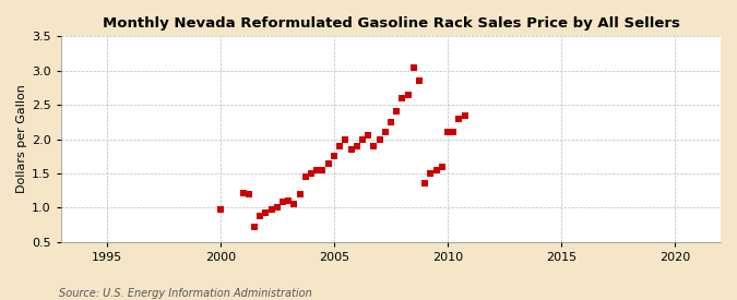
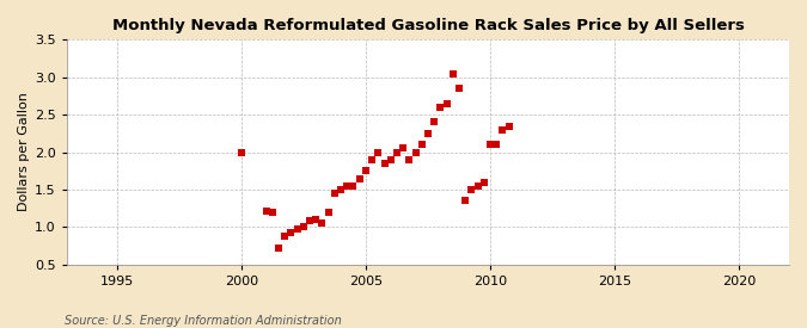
2000: 0.97 -> 2.00
